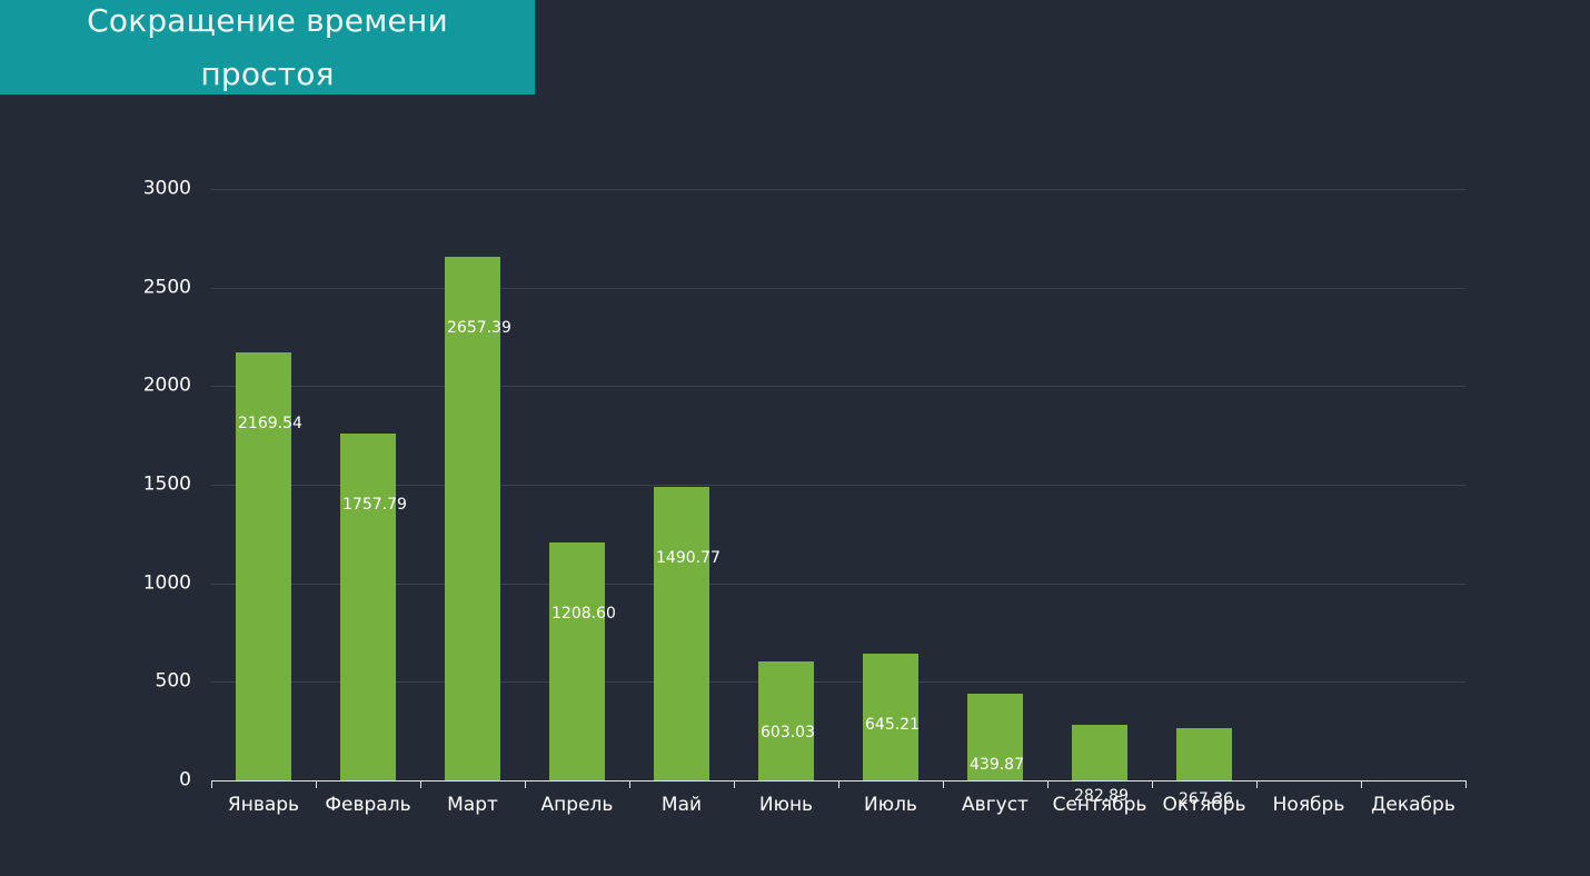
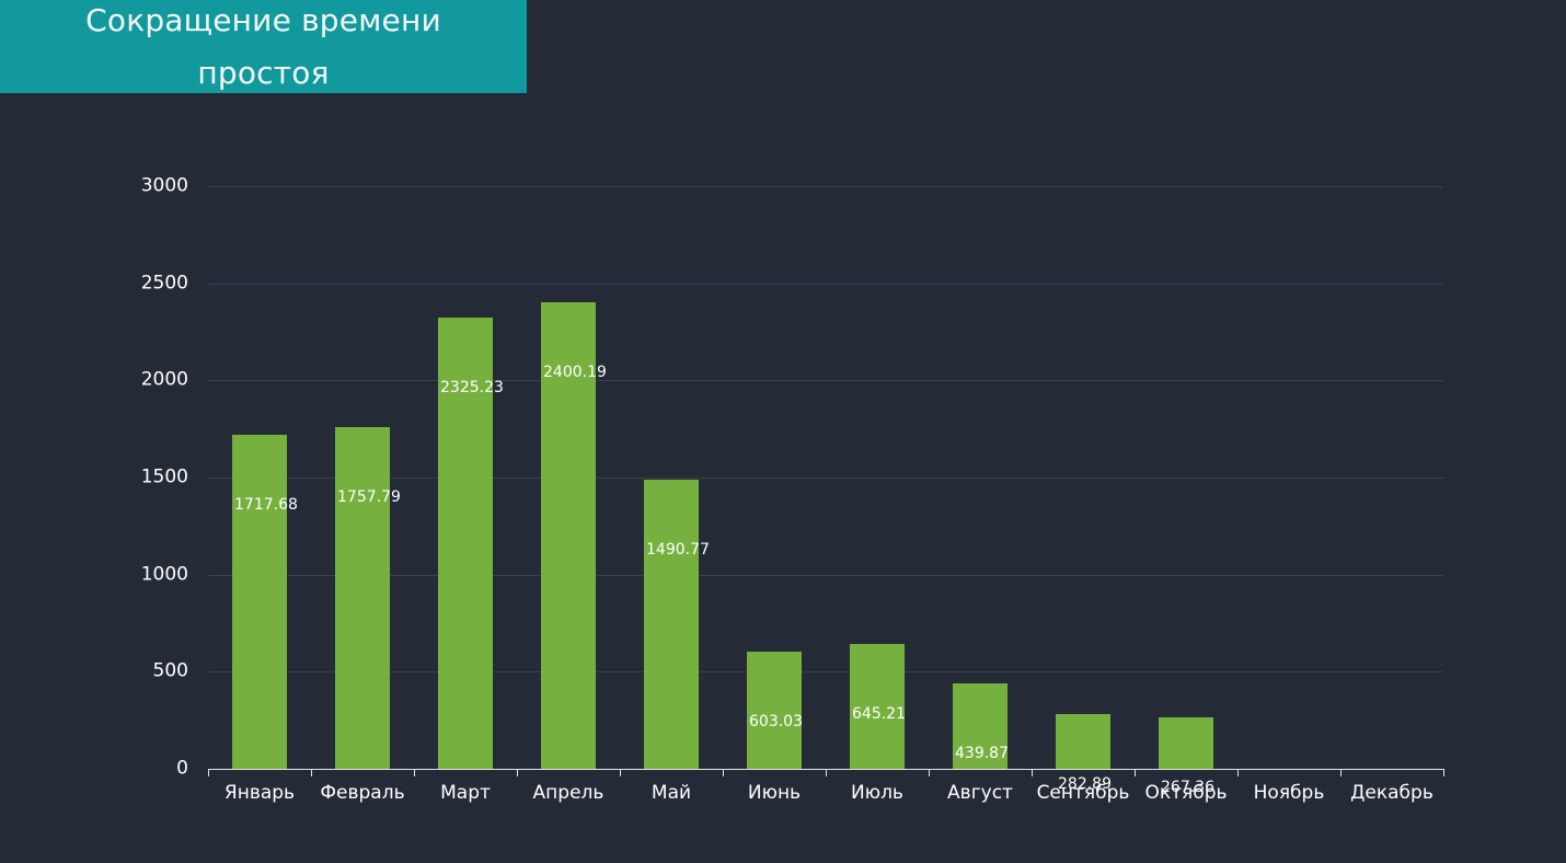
Январь: 2169.54 -> 1717.68
Март: 2657.39 -> 2325.23
Апрель: 1208.60 -> 2400.19
